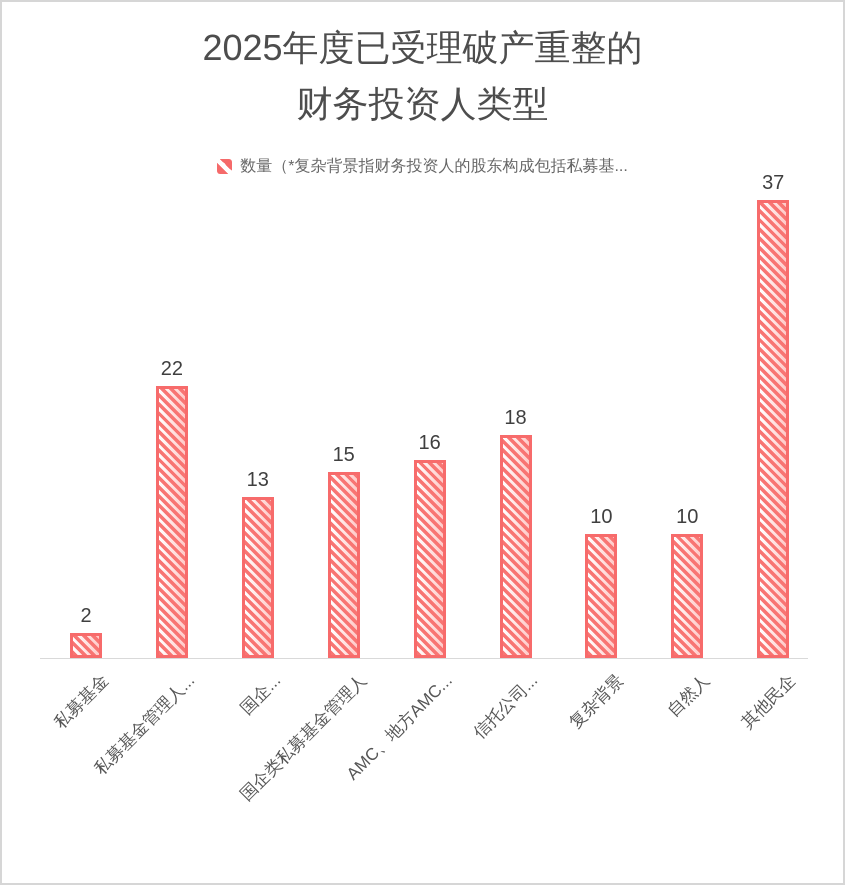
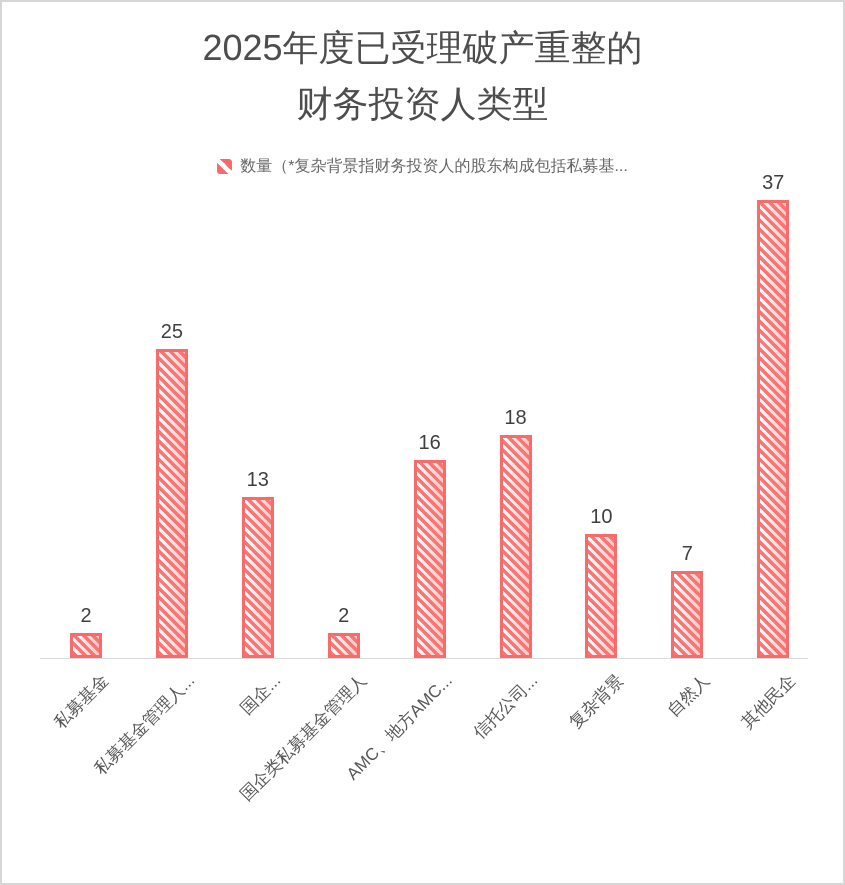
私募基金管理人...: 22 -> 25
国企类私募基金管理人: 15 -> 2
自然人: 10 -> 7
